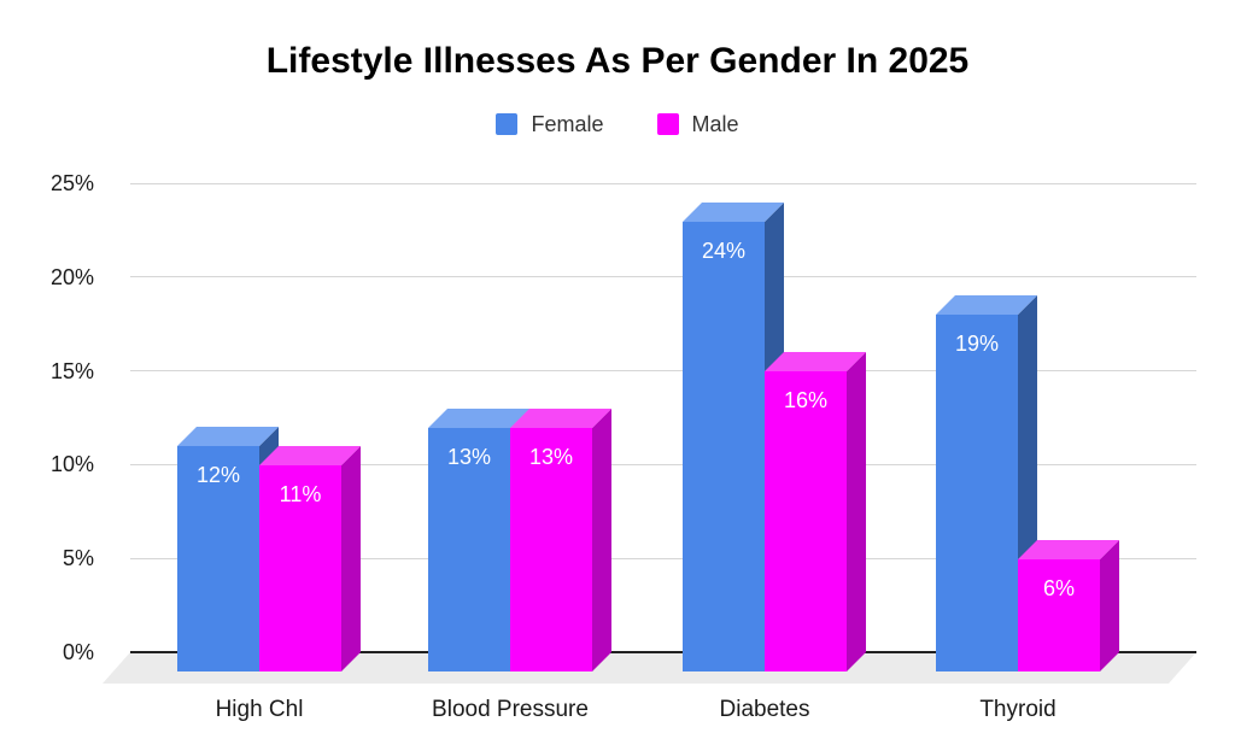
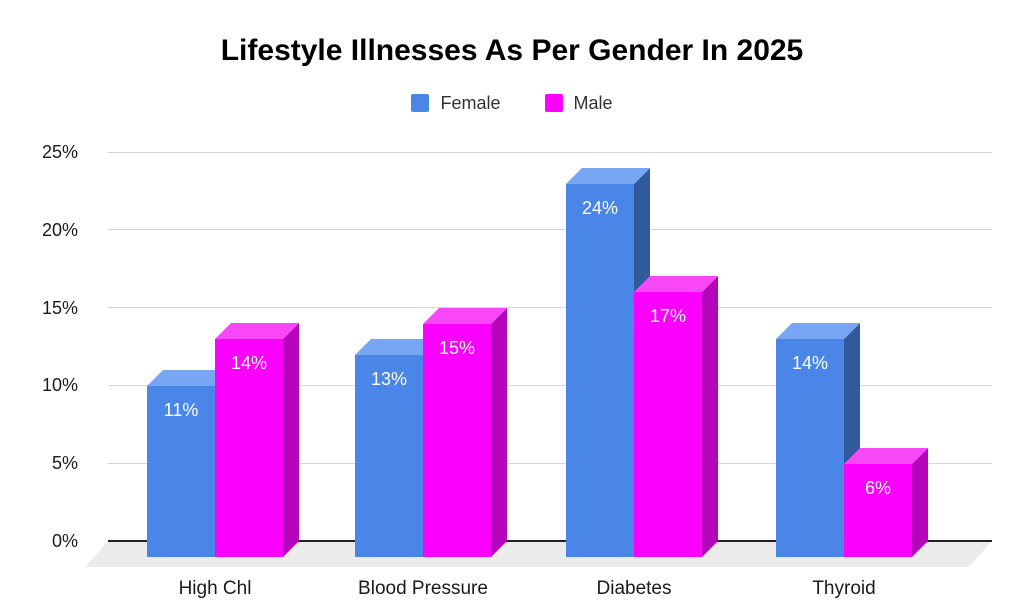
Female/High Chl: 12% -> 11%
Male/High Chl: 11% -> 14%
Male/Blood Pressure: 13% -> 15%
Male/Diabetes: 16% -> 17%
Female/Thyroid: 19% -> 14%
